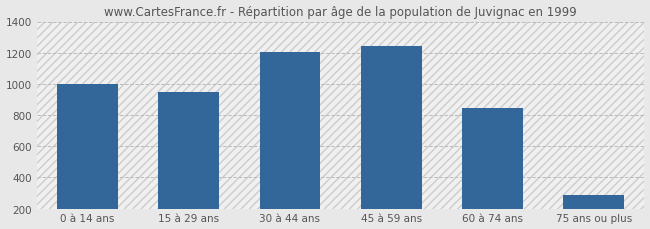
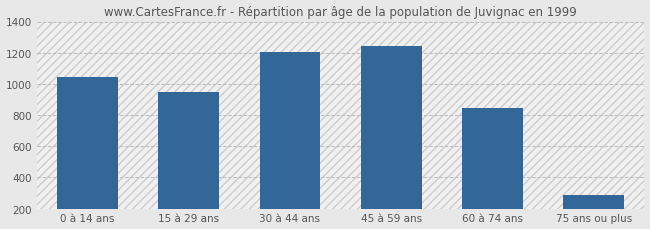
0 à 14 ans: 1000 -> 1040
